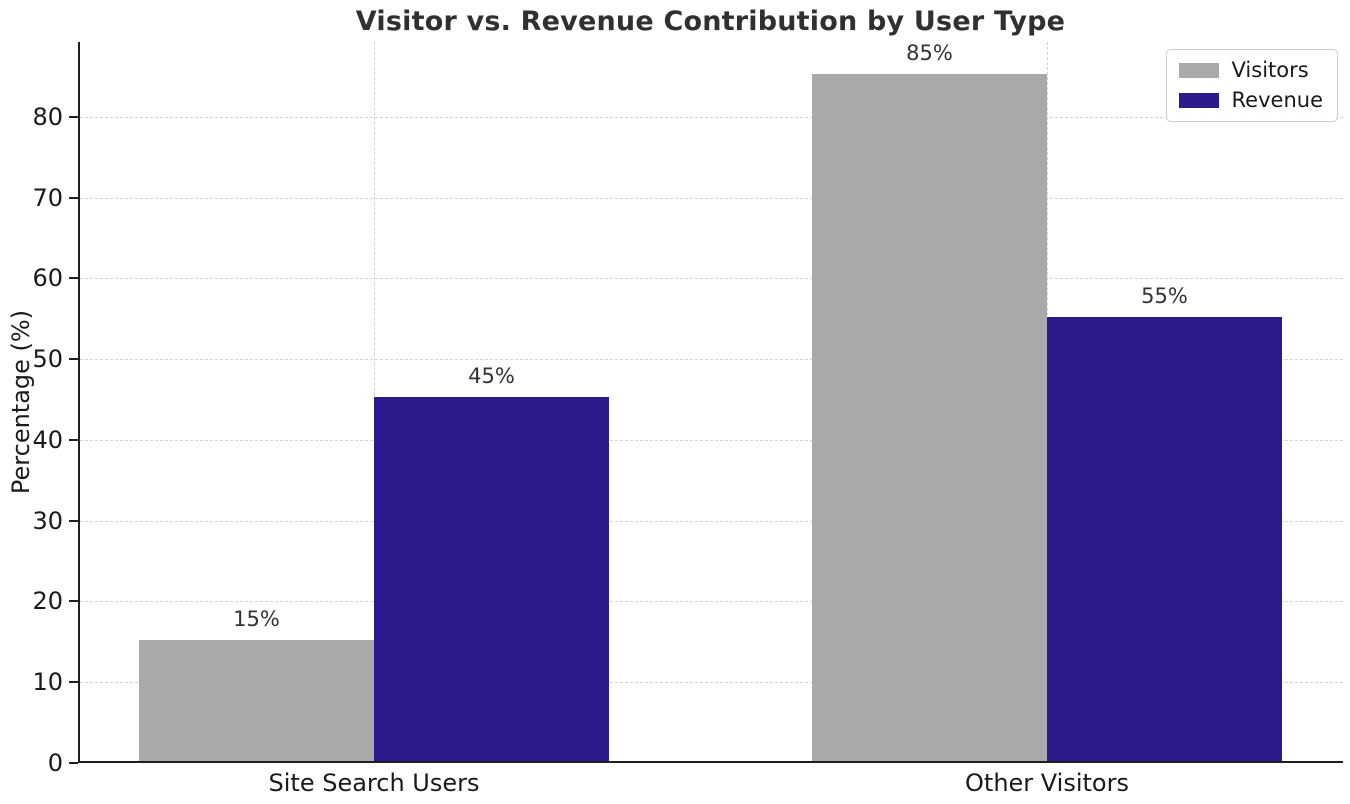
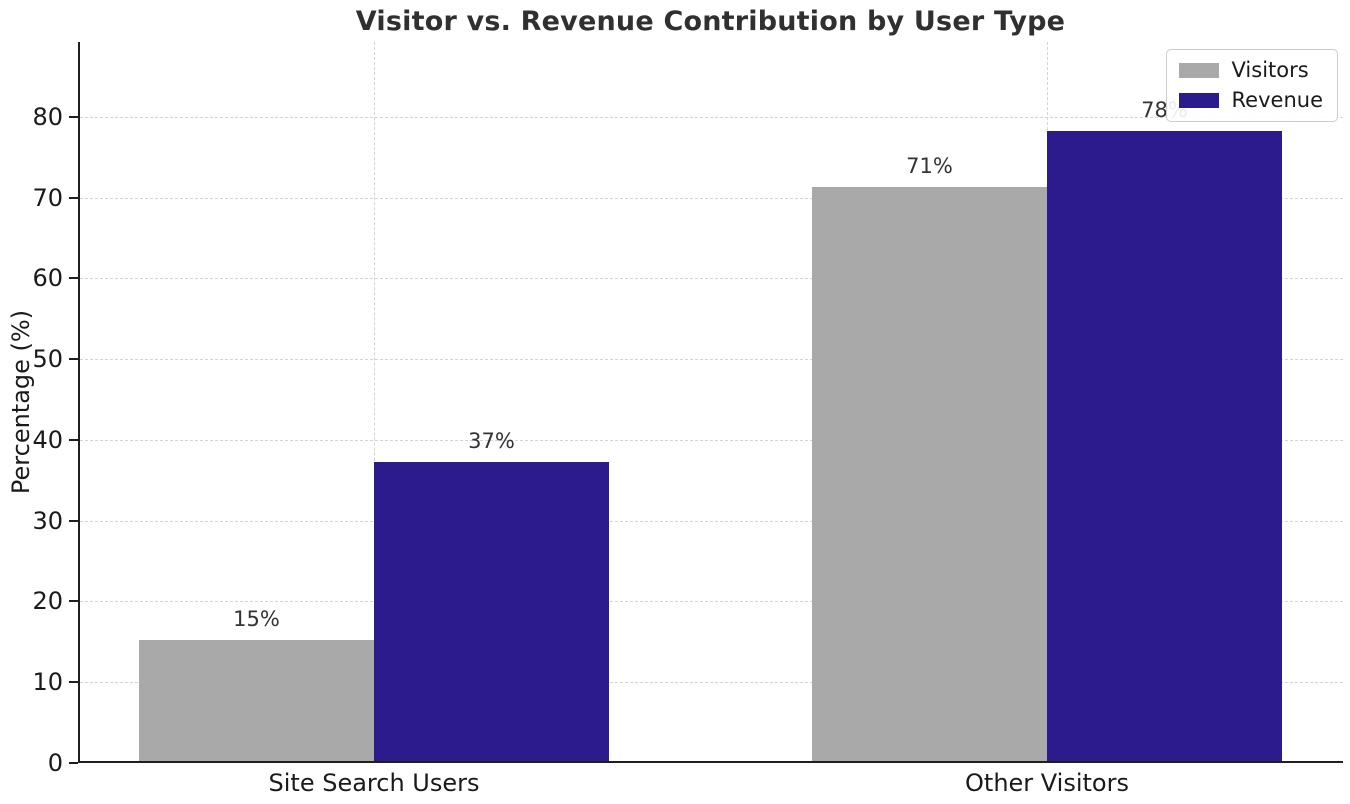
Revenue/Site Search Users: 45% -> 37%
Visitors/Other Visitors: 85% -> 71%
Revenue/Other Visitors: 55% -> 78%
